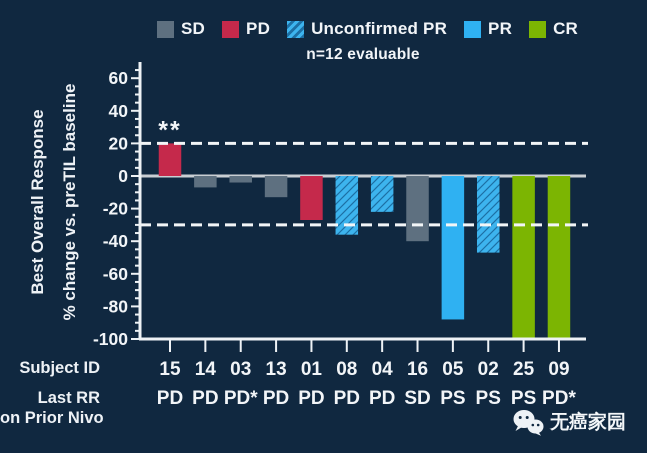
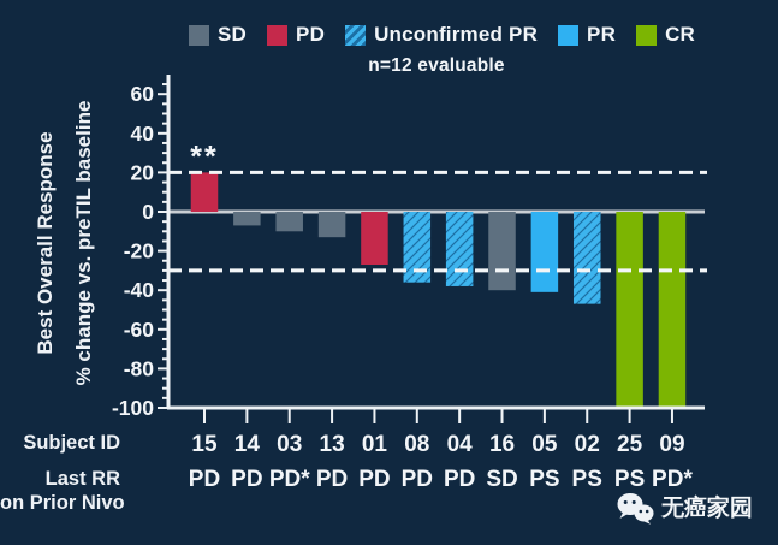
03: -4 -> -10
04: -22 -> -38
05: -88 -> -41
